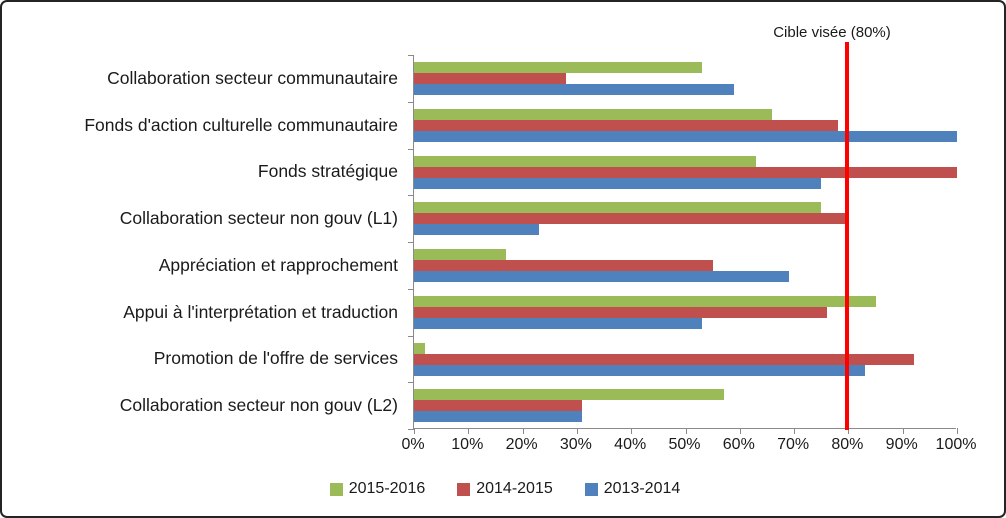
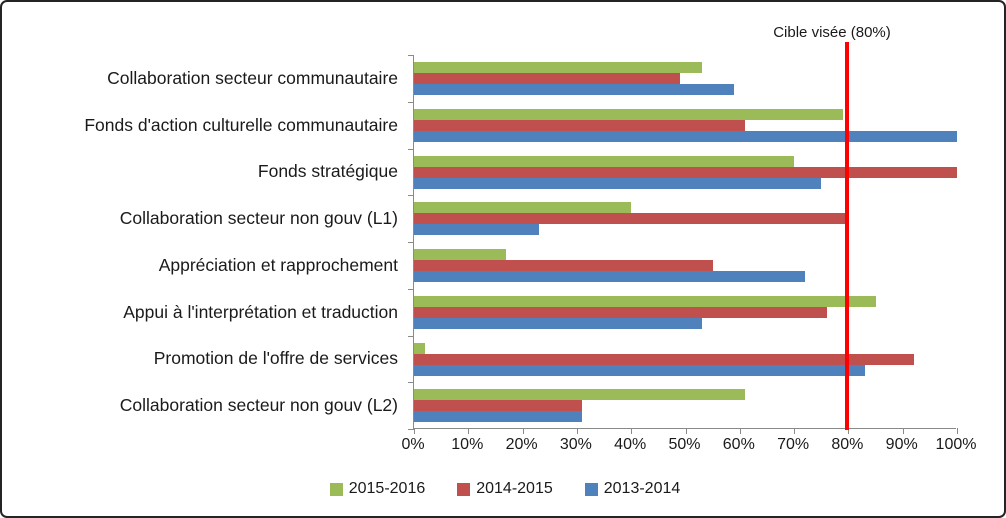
2014-2015/Collaboration secteur communautaire: 28% -> 49%
2015-2016/Fonds d'action culturelle communautaire: 66% -> 79%
2014-2015/Fonds d'action culturelle communautaire: 78% -> 61%
2015-2016/Fonds stratégique: 63% -> 70%
2015-2016/Collaboration secteur non gouv (L1): 75% -> 40%
2013-2014/Appréciation et rapprochement: 69% -> 72%
2015-2016/Collaboration secteur non gouv (L2): 57% -> 61%
